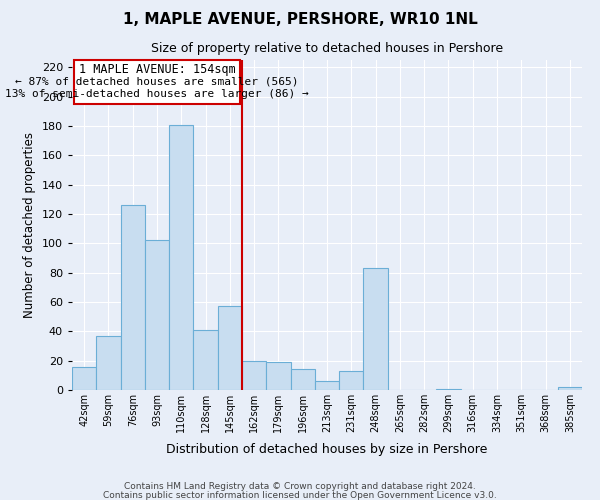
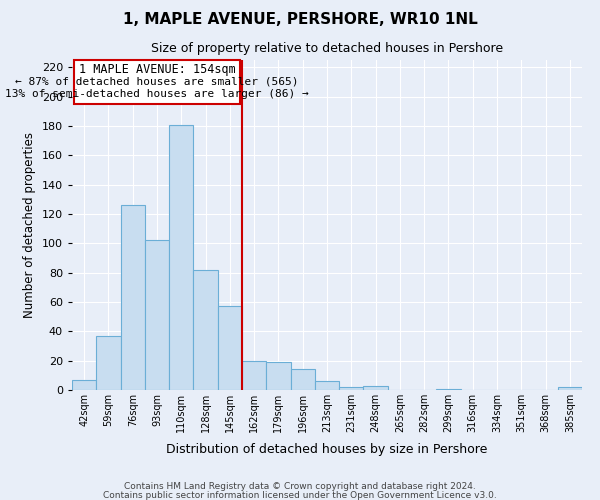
42sqm: 16 -> 7
128sqm: 41 -> 82
231sqm: 13 -> 2
248sqm: 83 -> 3
